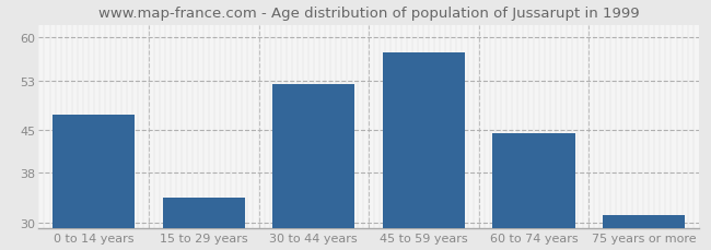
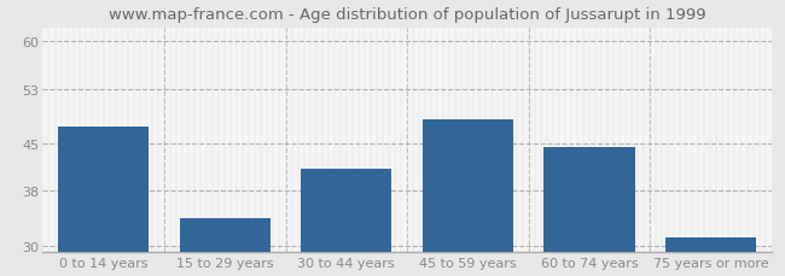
30 to 44 years: 52.5 -> 41.2
45 to 59 years: 57.5 -> 48.6
